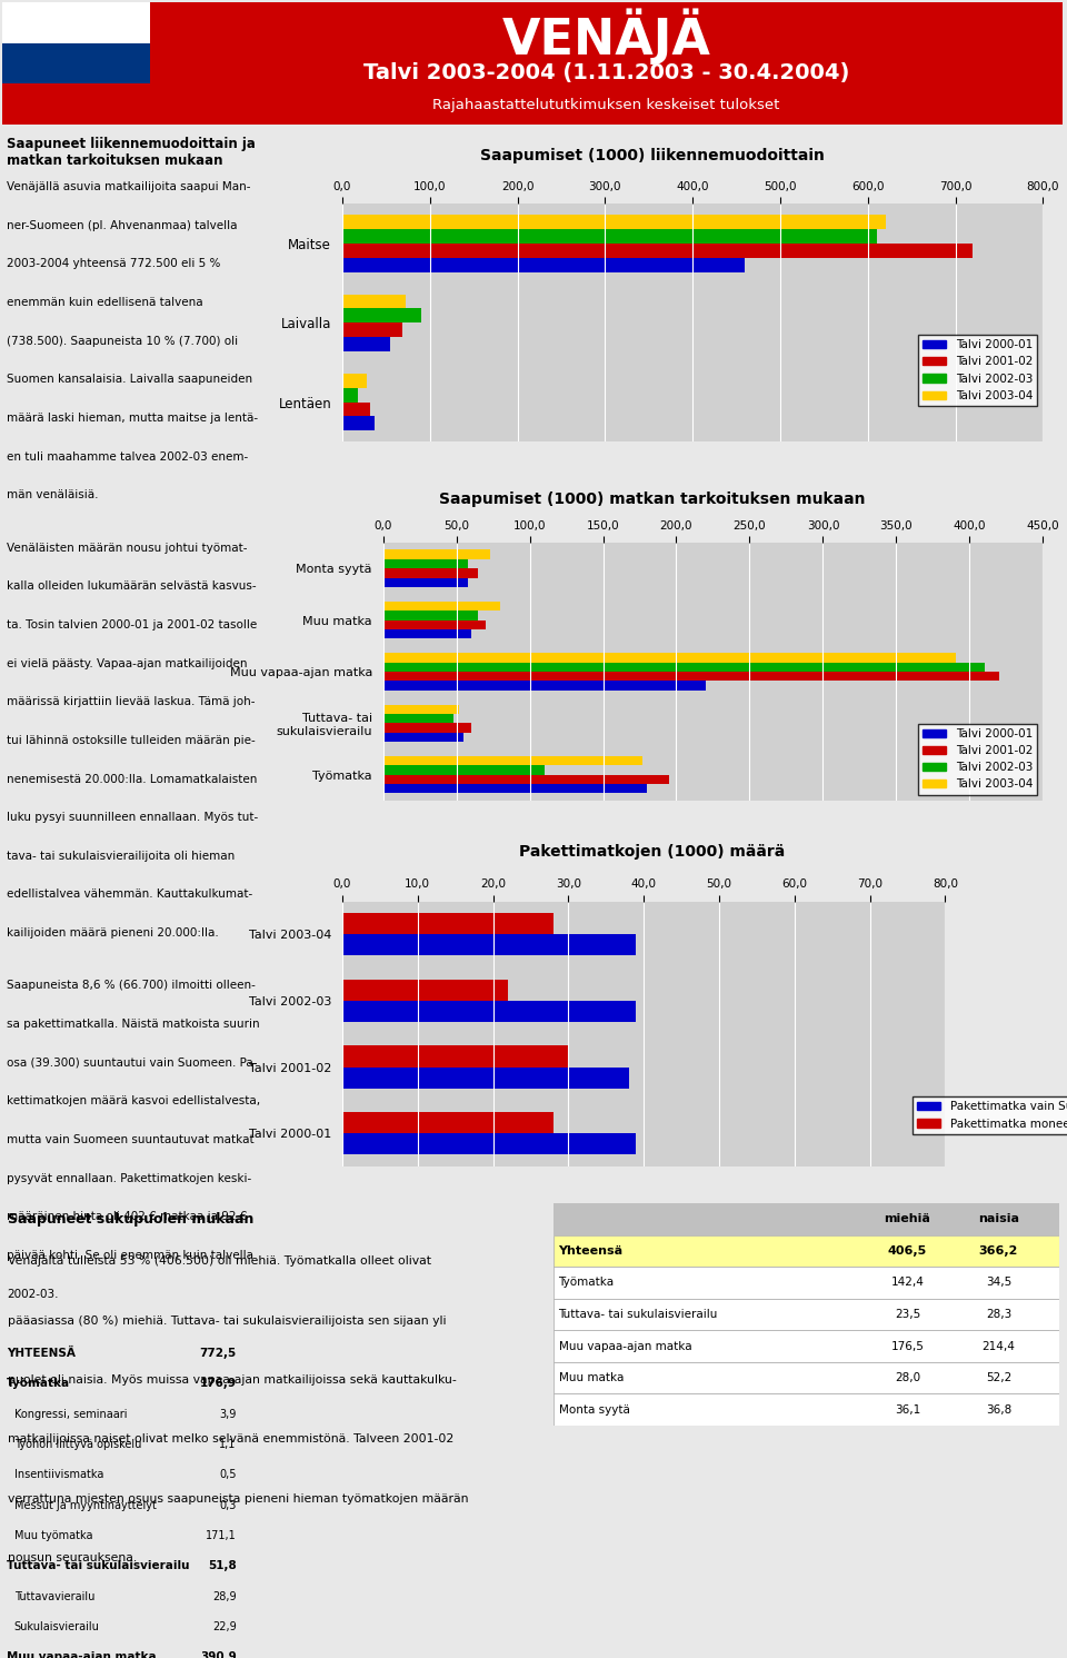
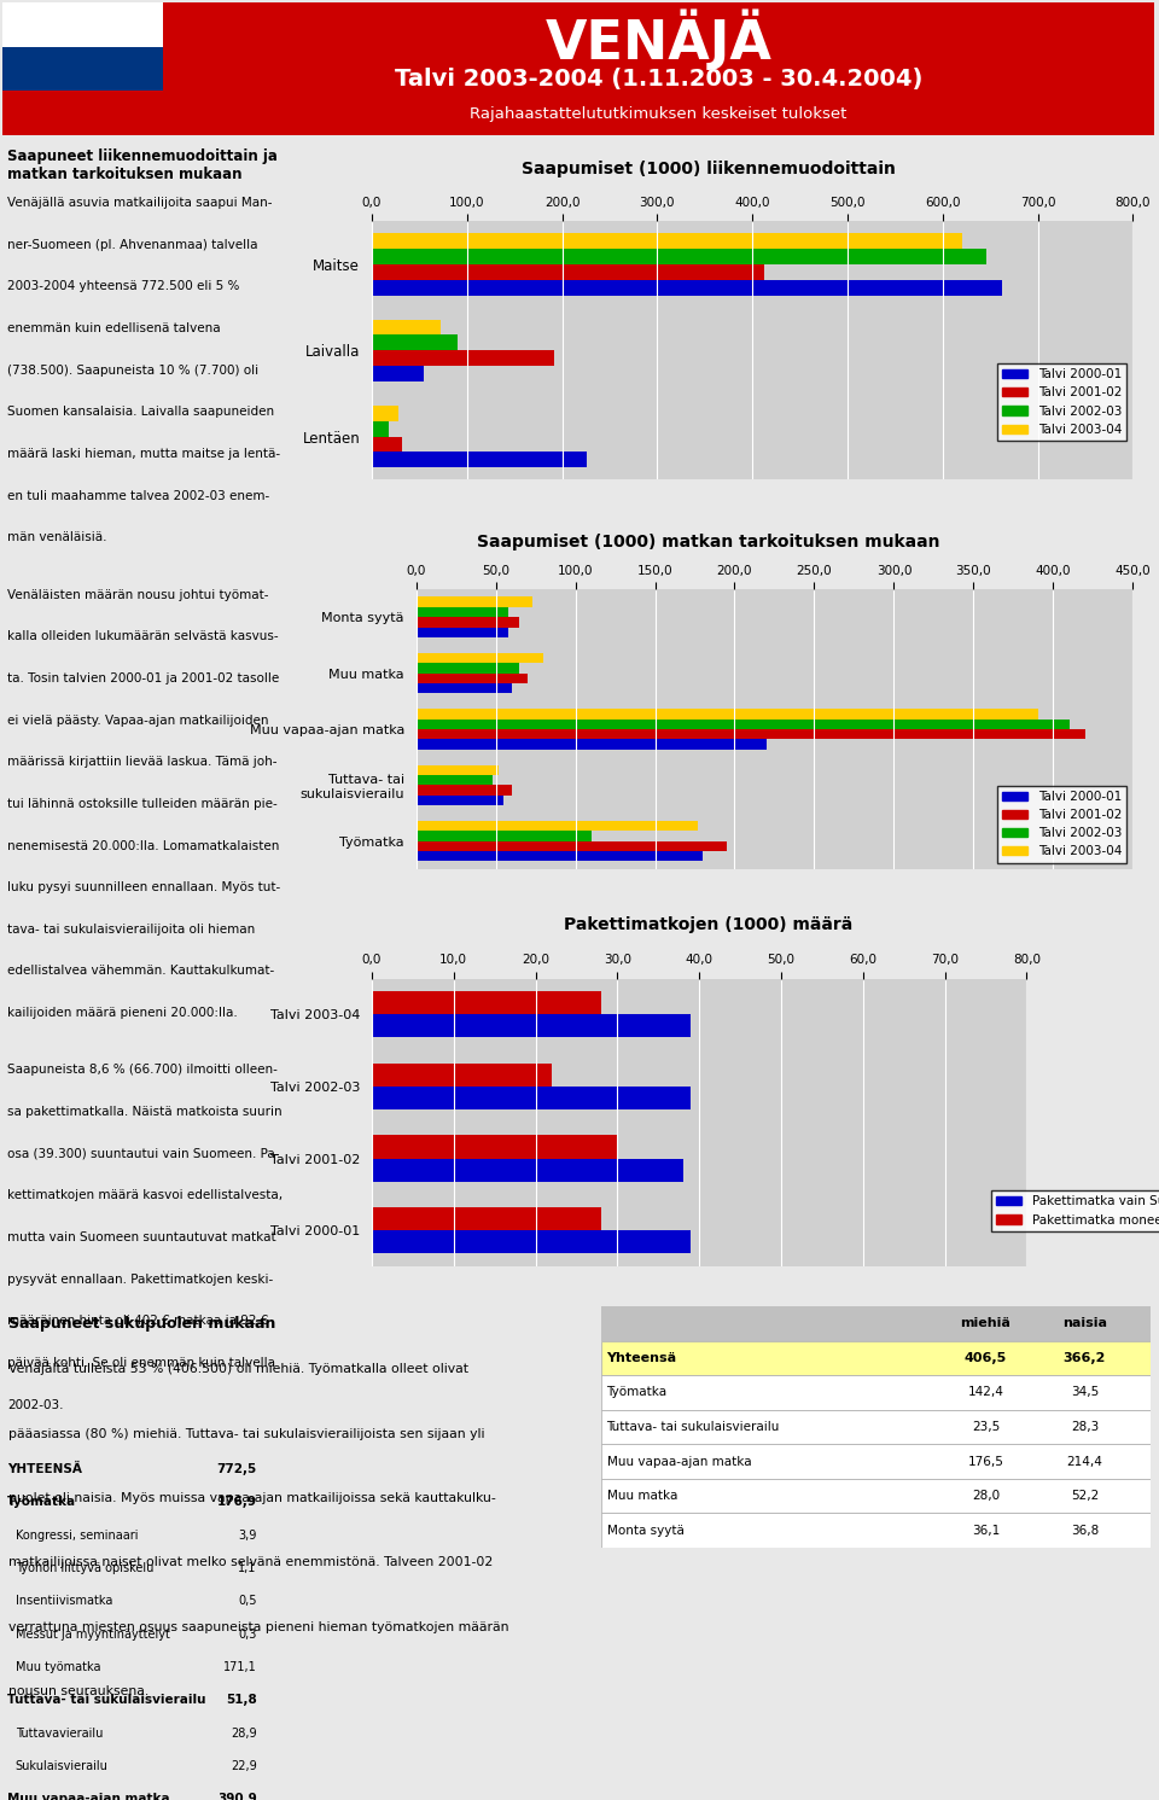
Talvi 2002-03/Maitse: 610 -> 646
Talvi 2001-02/Maitse: 720 -> 412
Talvi 2000-01/Maitse: 460 -> 662
Talvi 2001-02/Laivalla: 68 -> 192
Talvi 2000-01/Lentäen: 37 -> 226
